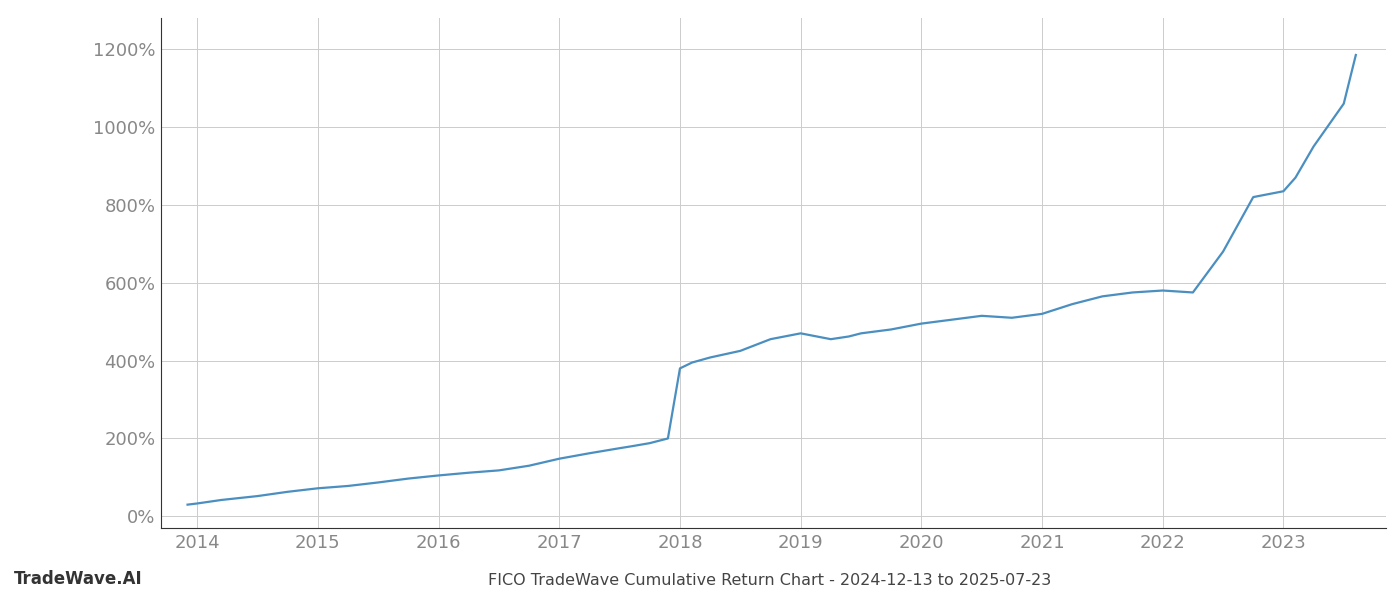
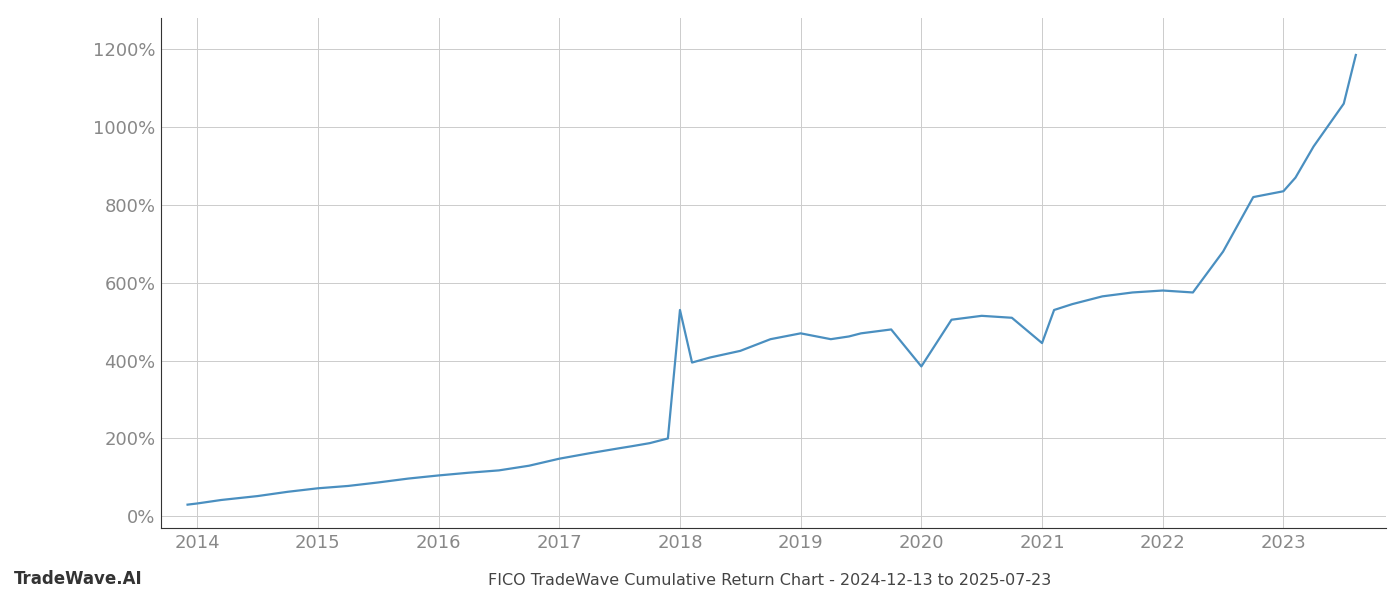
2018: 380% -> 530%
2020: 495% -> 385%
2021: 520% -> 445%
